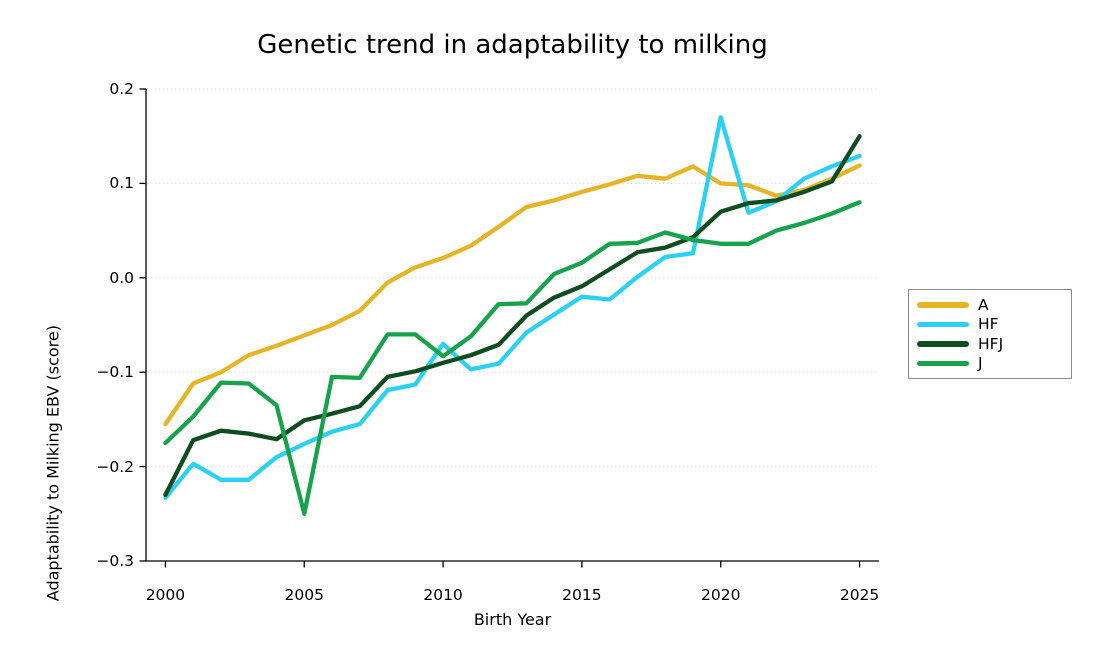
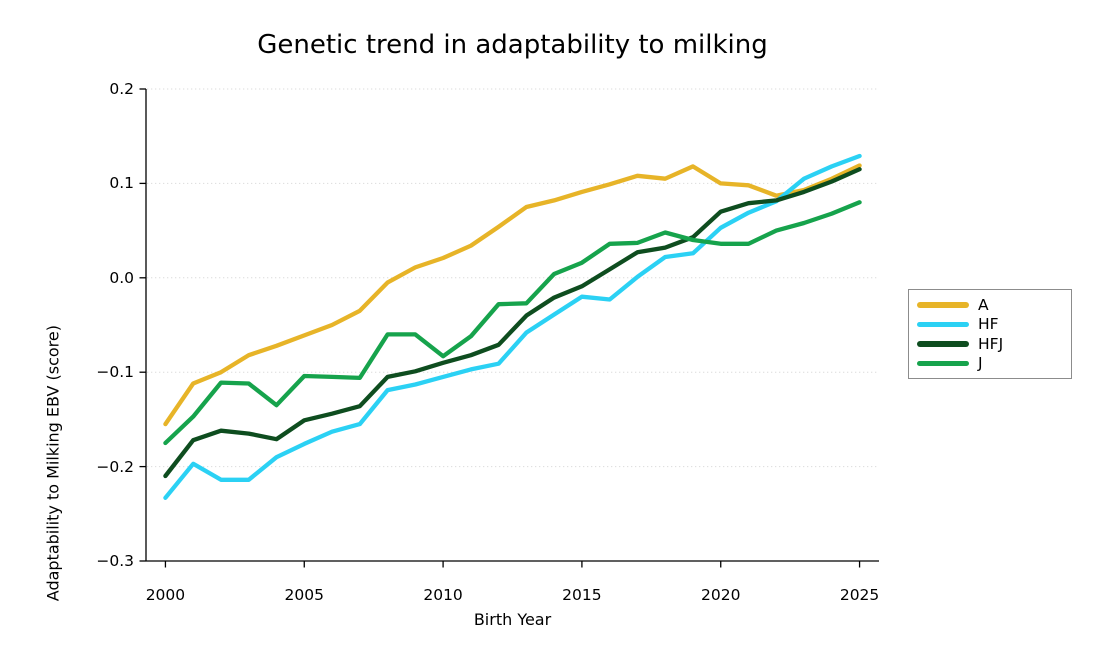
HFJ/2000: -0.23 -> -0.21
J/2005: -0.25 -> -0.10
HF/2010: -0.07 -> -0.10
HF/2020: 0.17 -> 0.05
HFJ/2025: 0.15 -> 0.12
